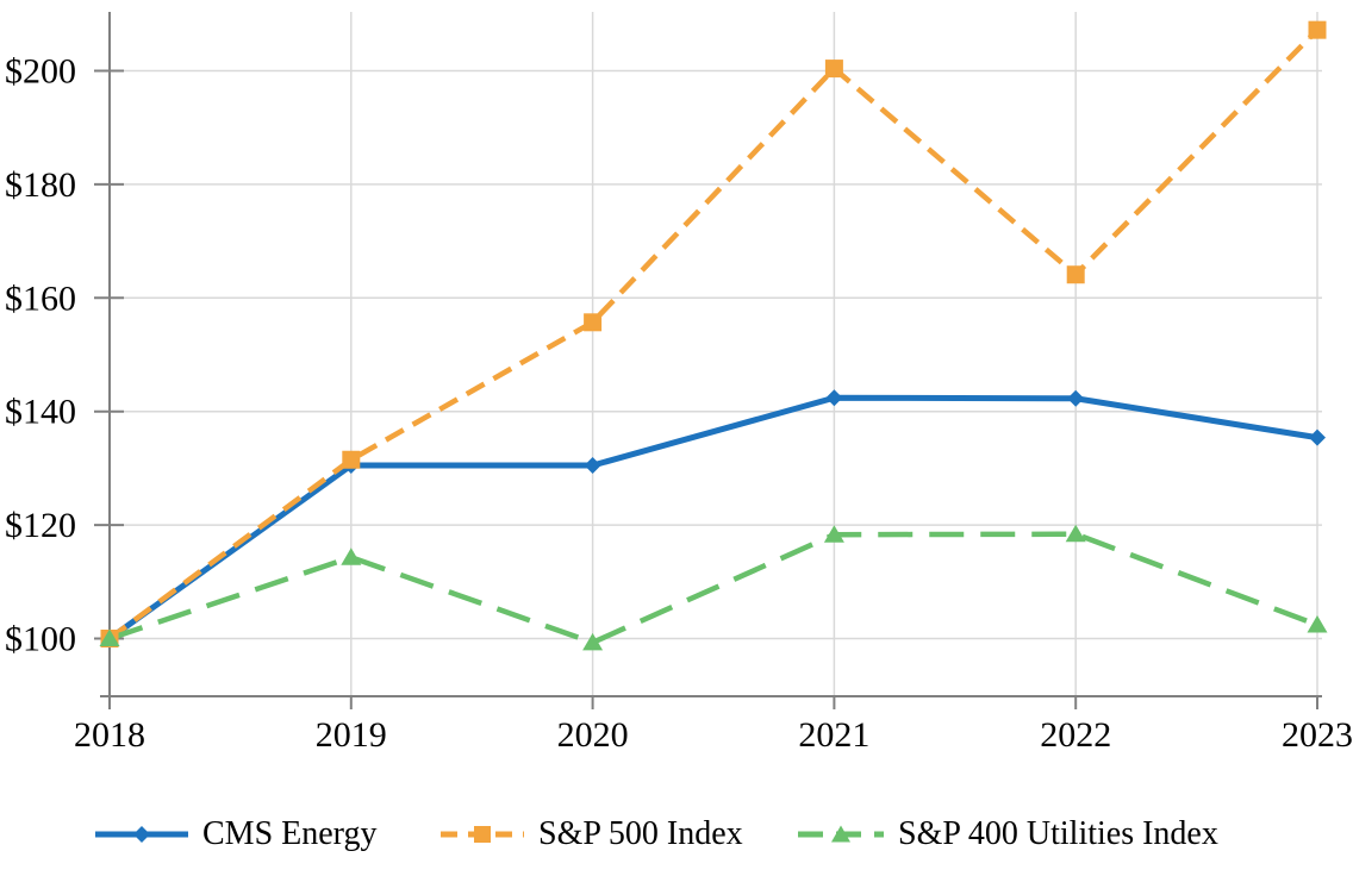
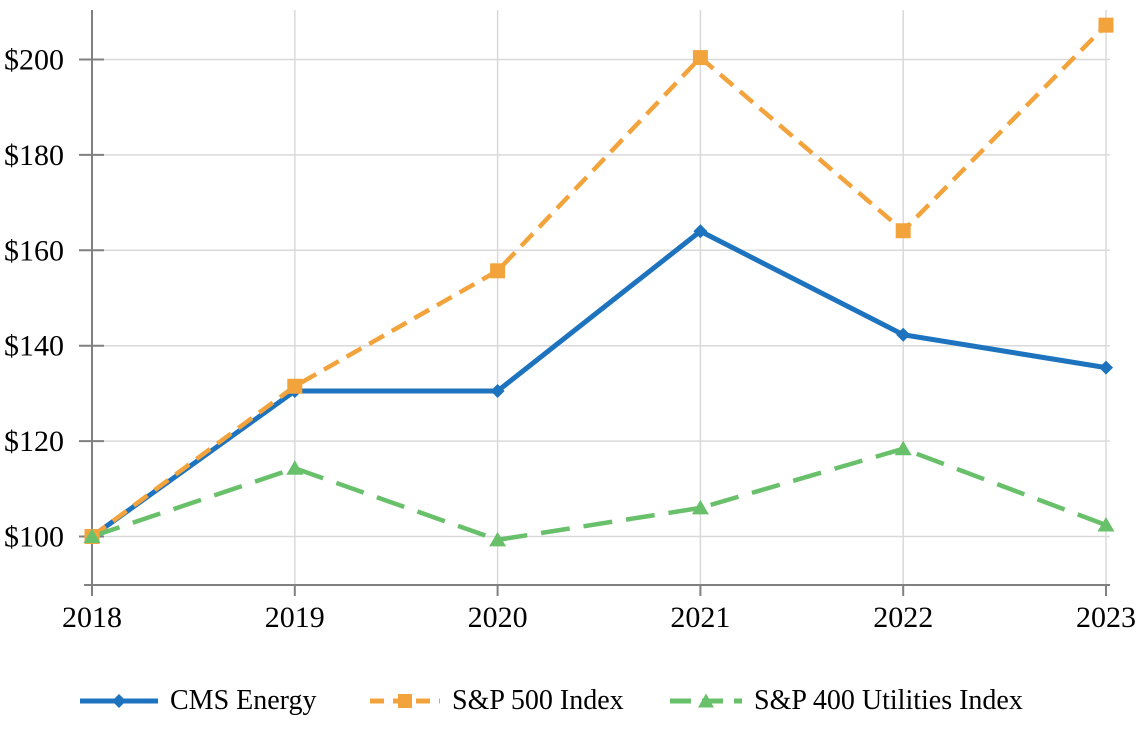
CMS Energy/2021: $142 -> $164
S&P 400 Utilities Index/2021: $118 -> $106
